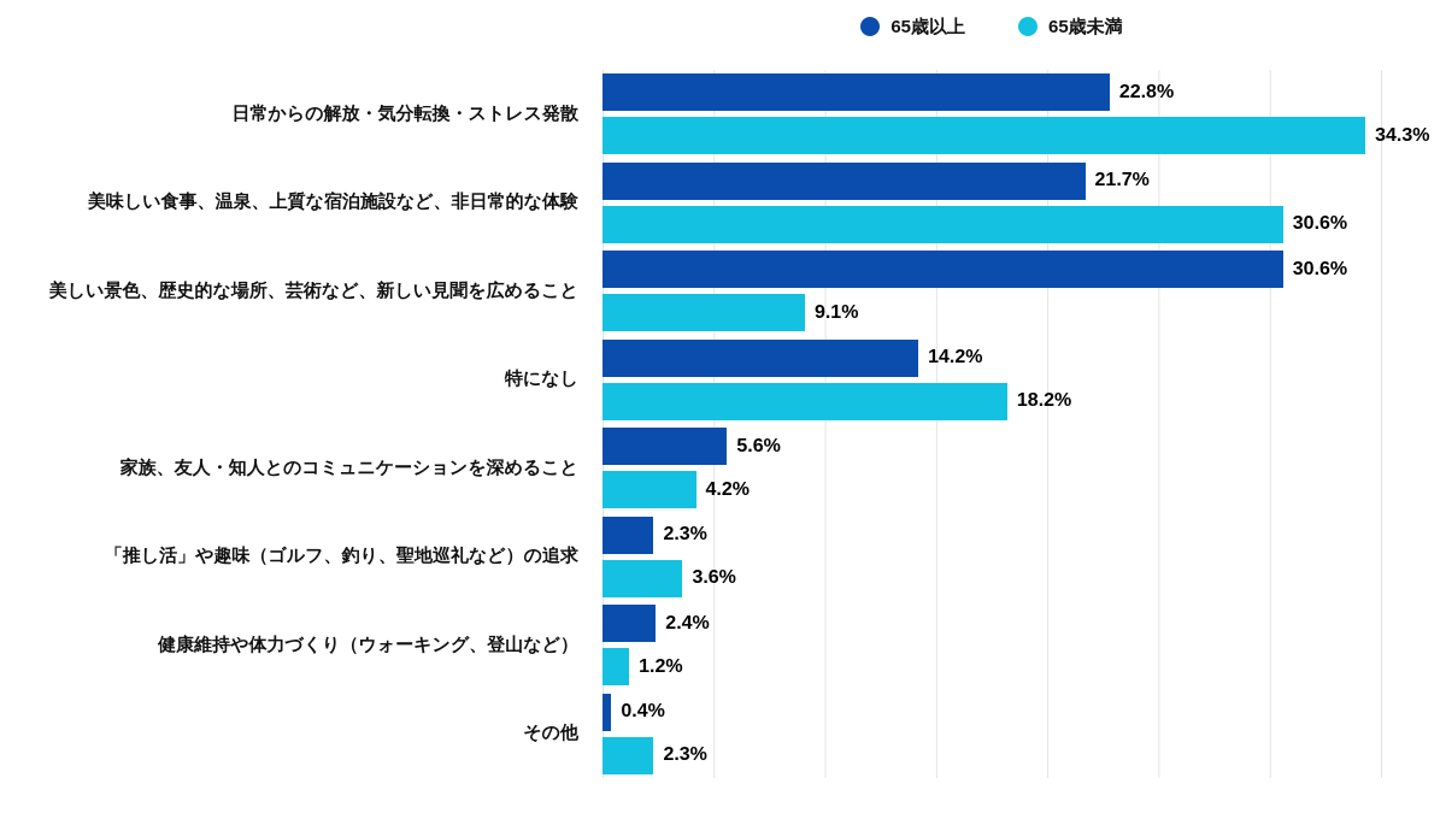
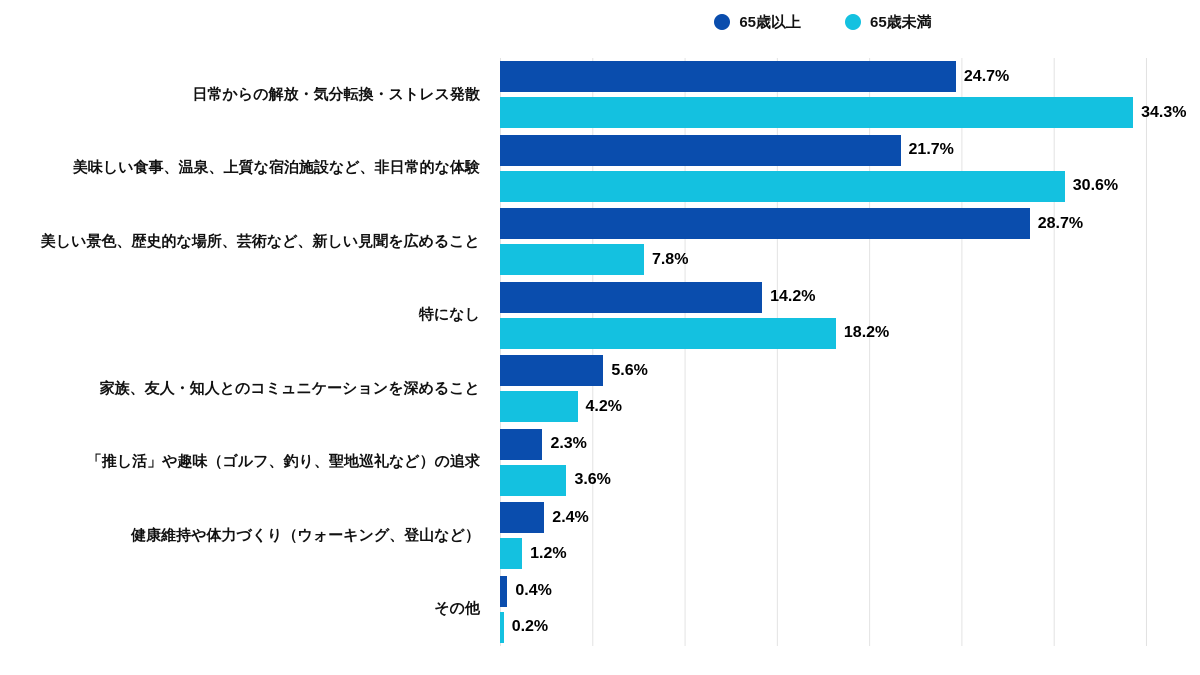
65歳以上/日常からの解放・気分転換・ストレス発散: 22.8% -> 24.7%
65歳以上/美しい景色、歴史的な場所、芸術など、新しい見聞を広めること: 30.6% -> 28.7%
65歳未満/美しい景色、歴史的な場所、芸術など、新しい見聞を広めること: 9.1% -> 7.8%
65歳未満/その他: 2.3% -> 0.2%
